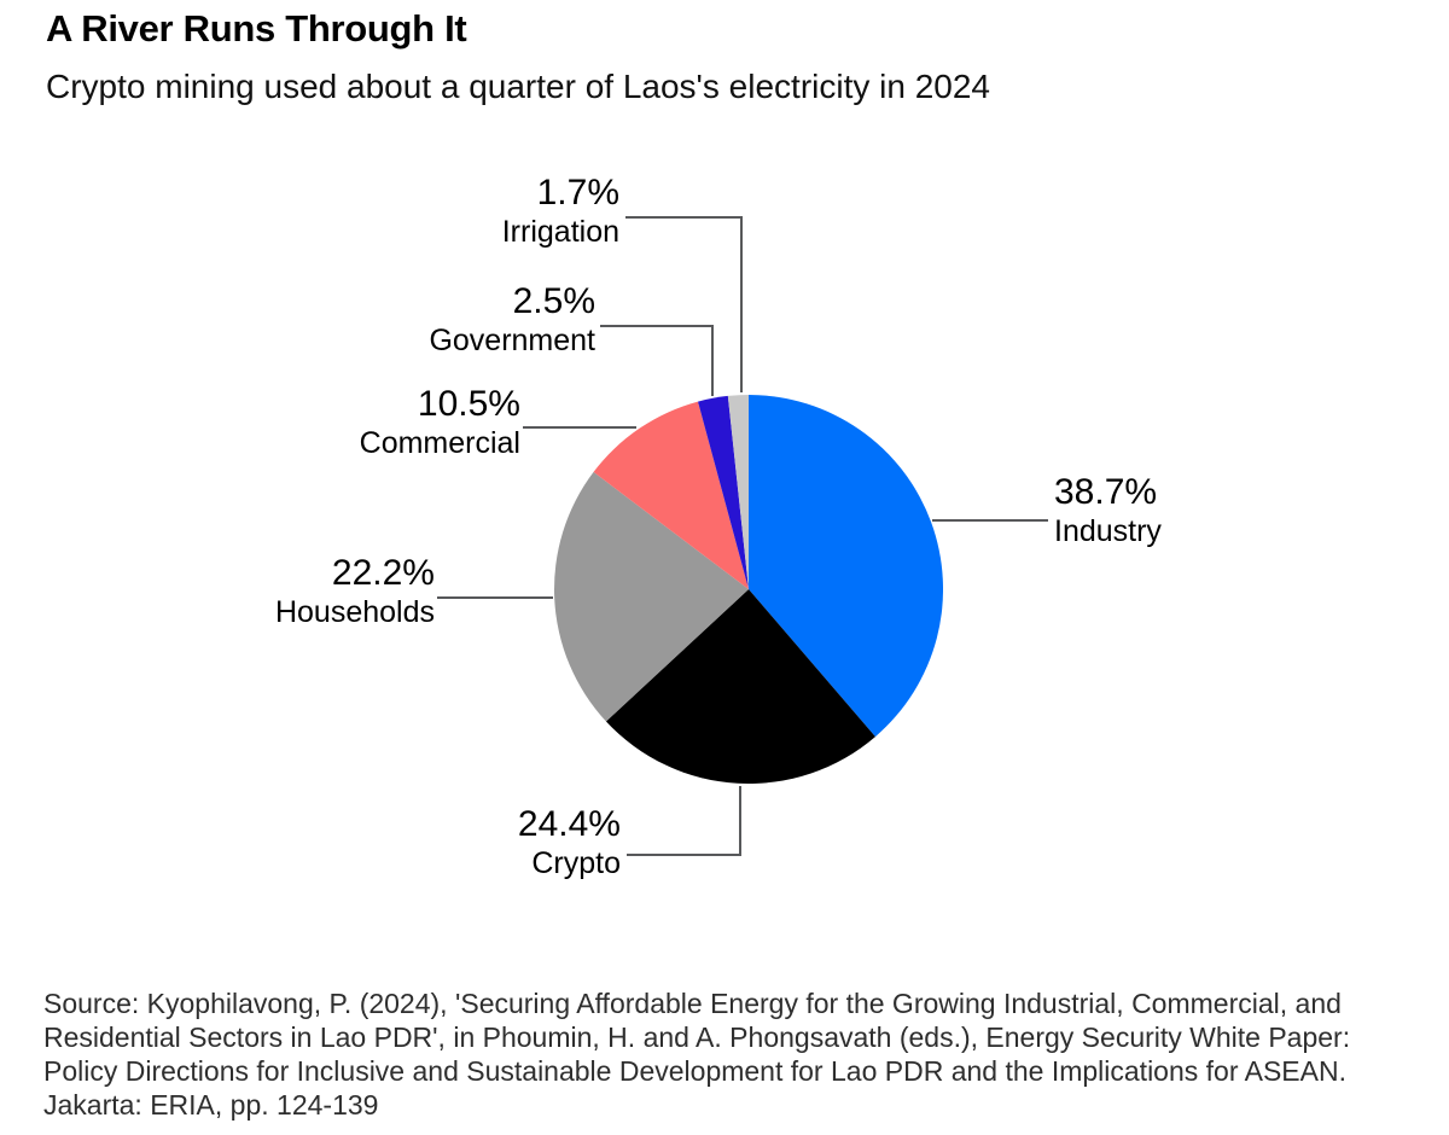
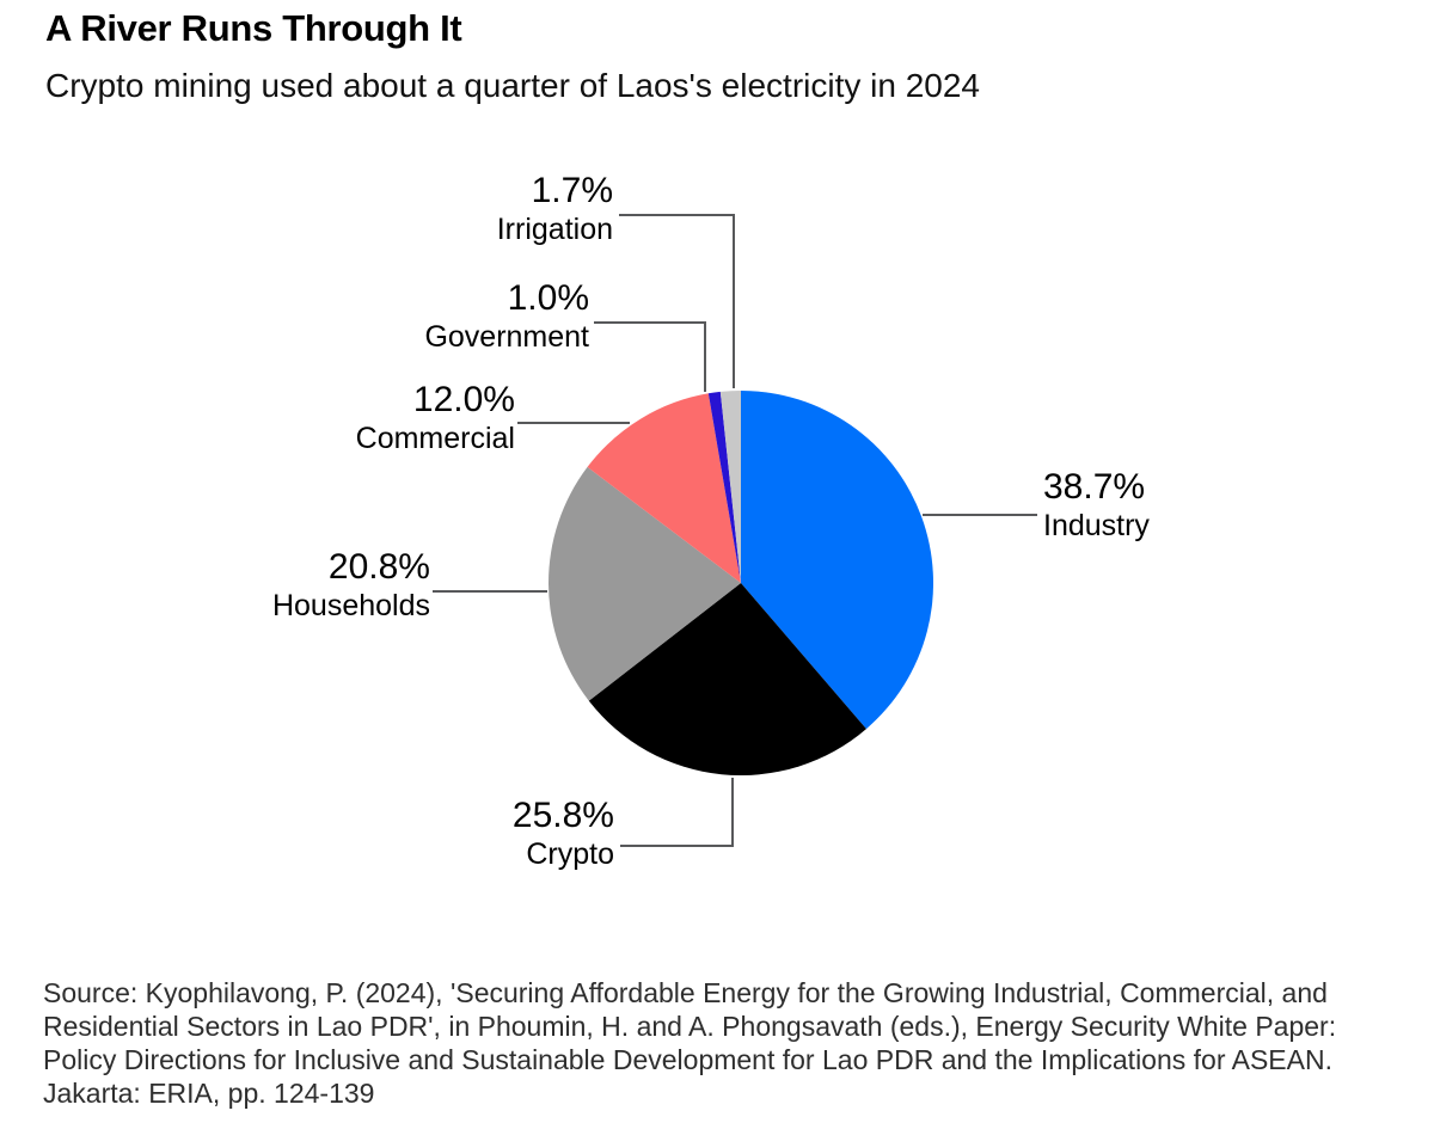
Crypto: 24.4% -> 25.8%
Households: 22.2% -> 20.8%
Commercial: 10.5% -> 12.0%
Government: 2.5% -> 1.0%
